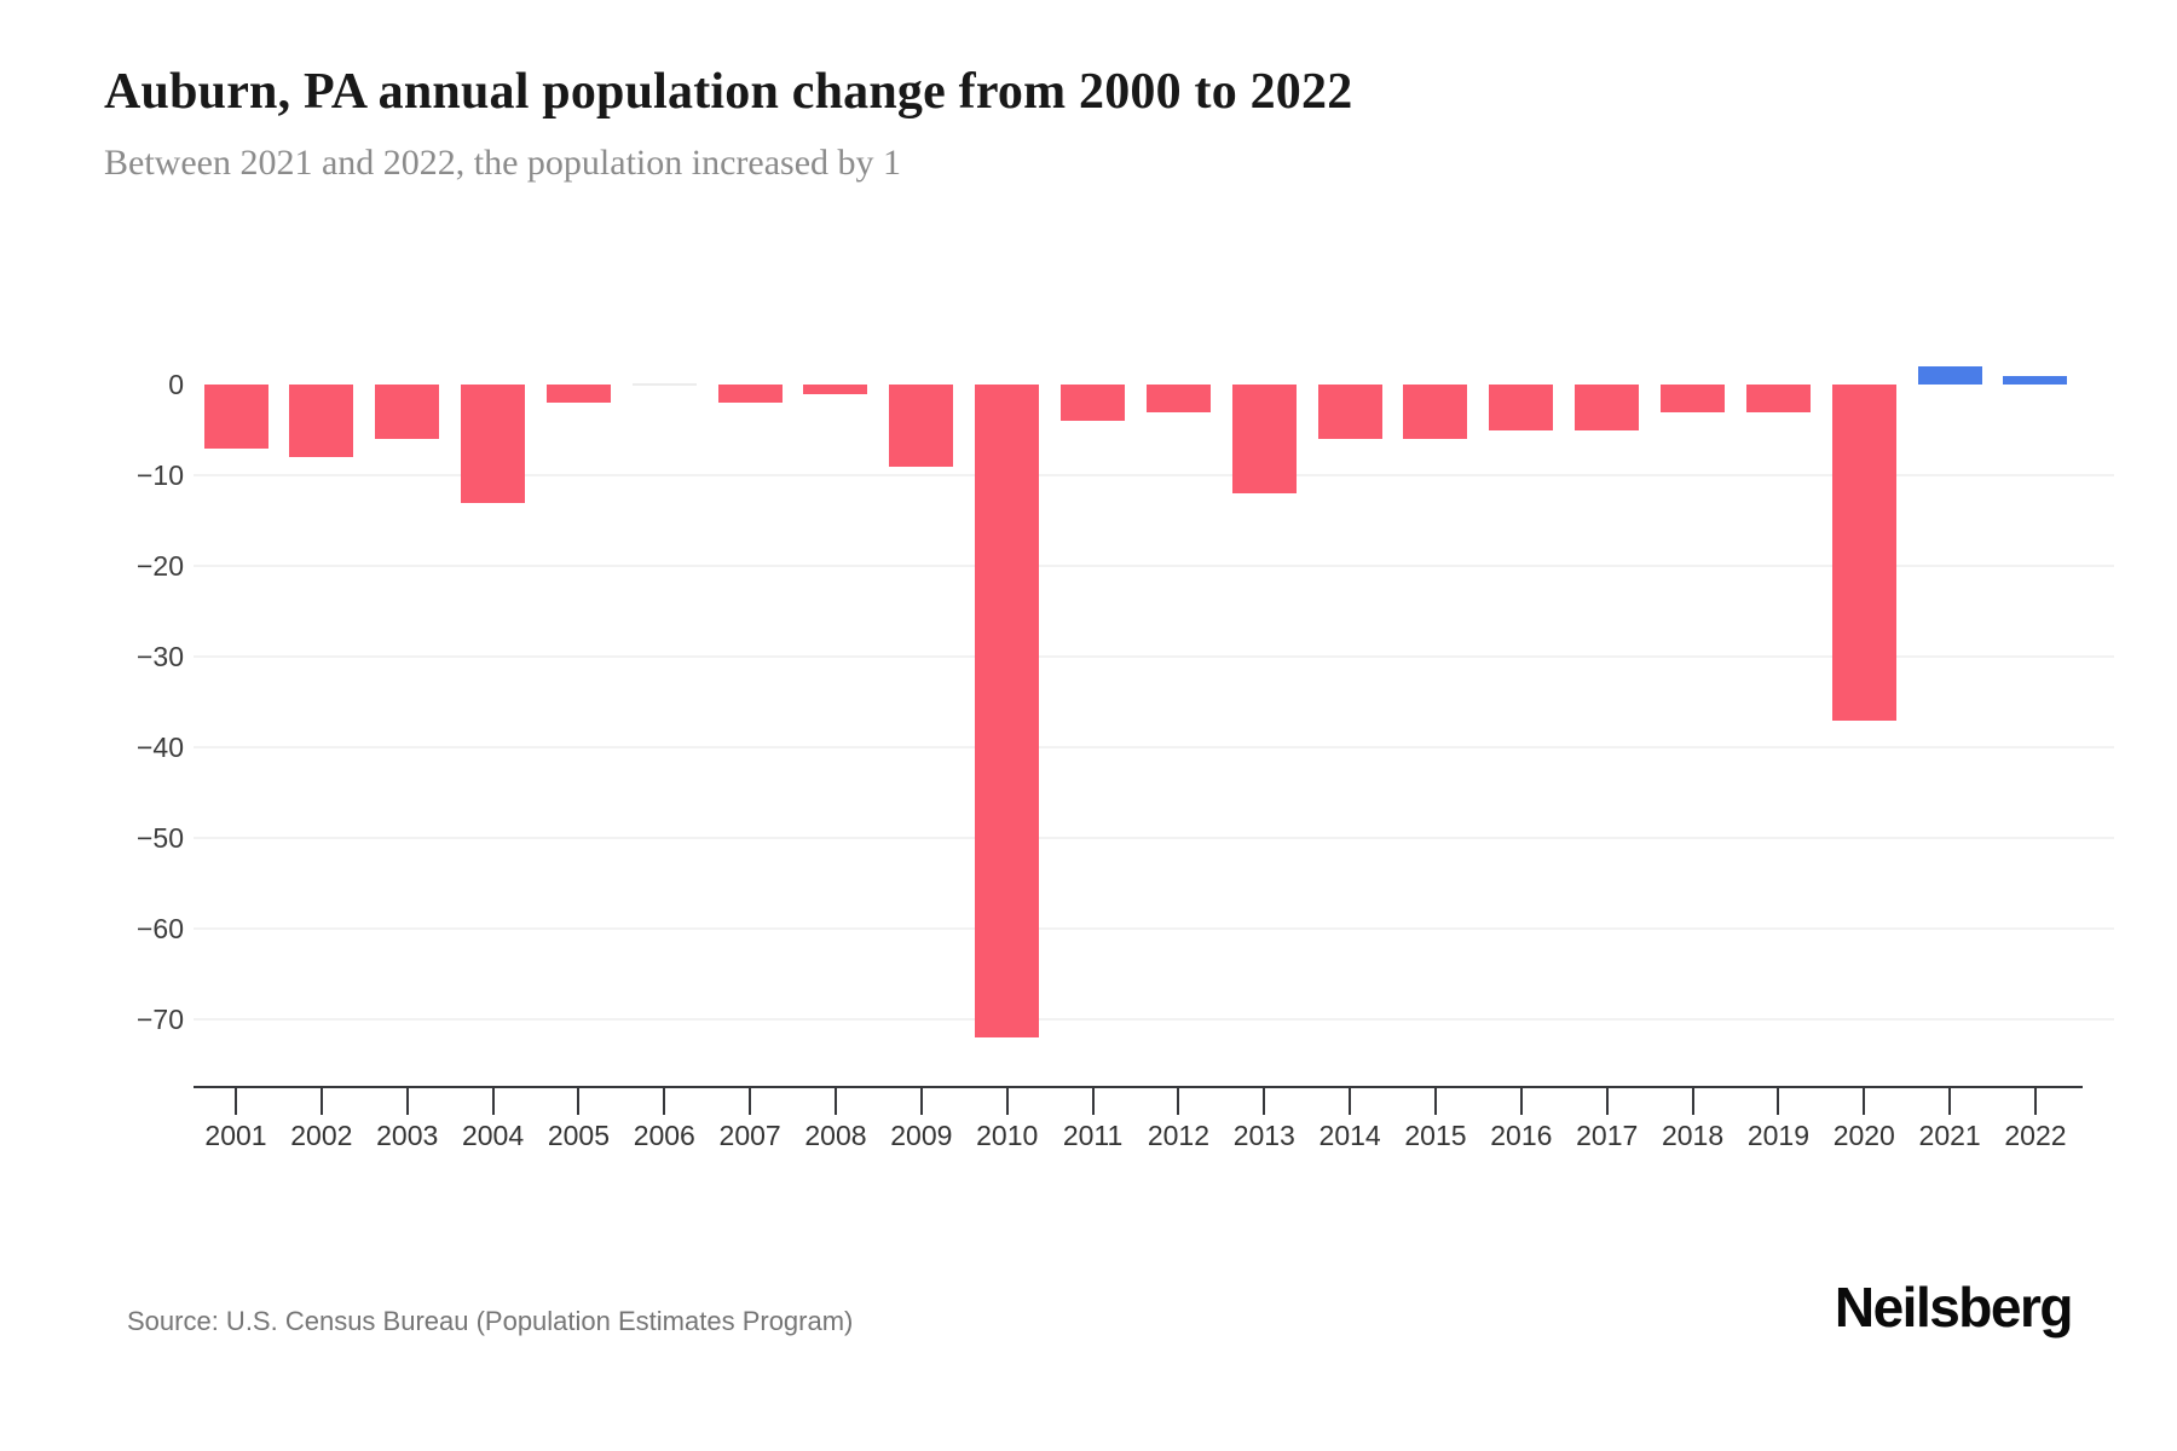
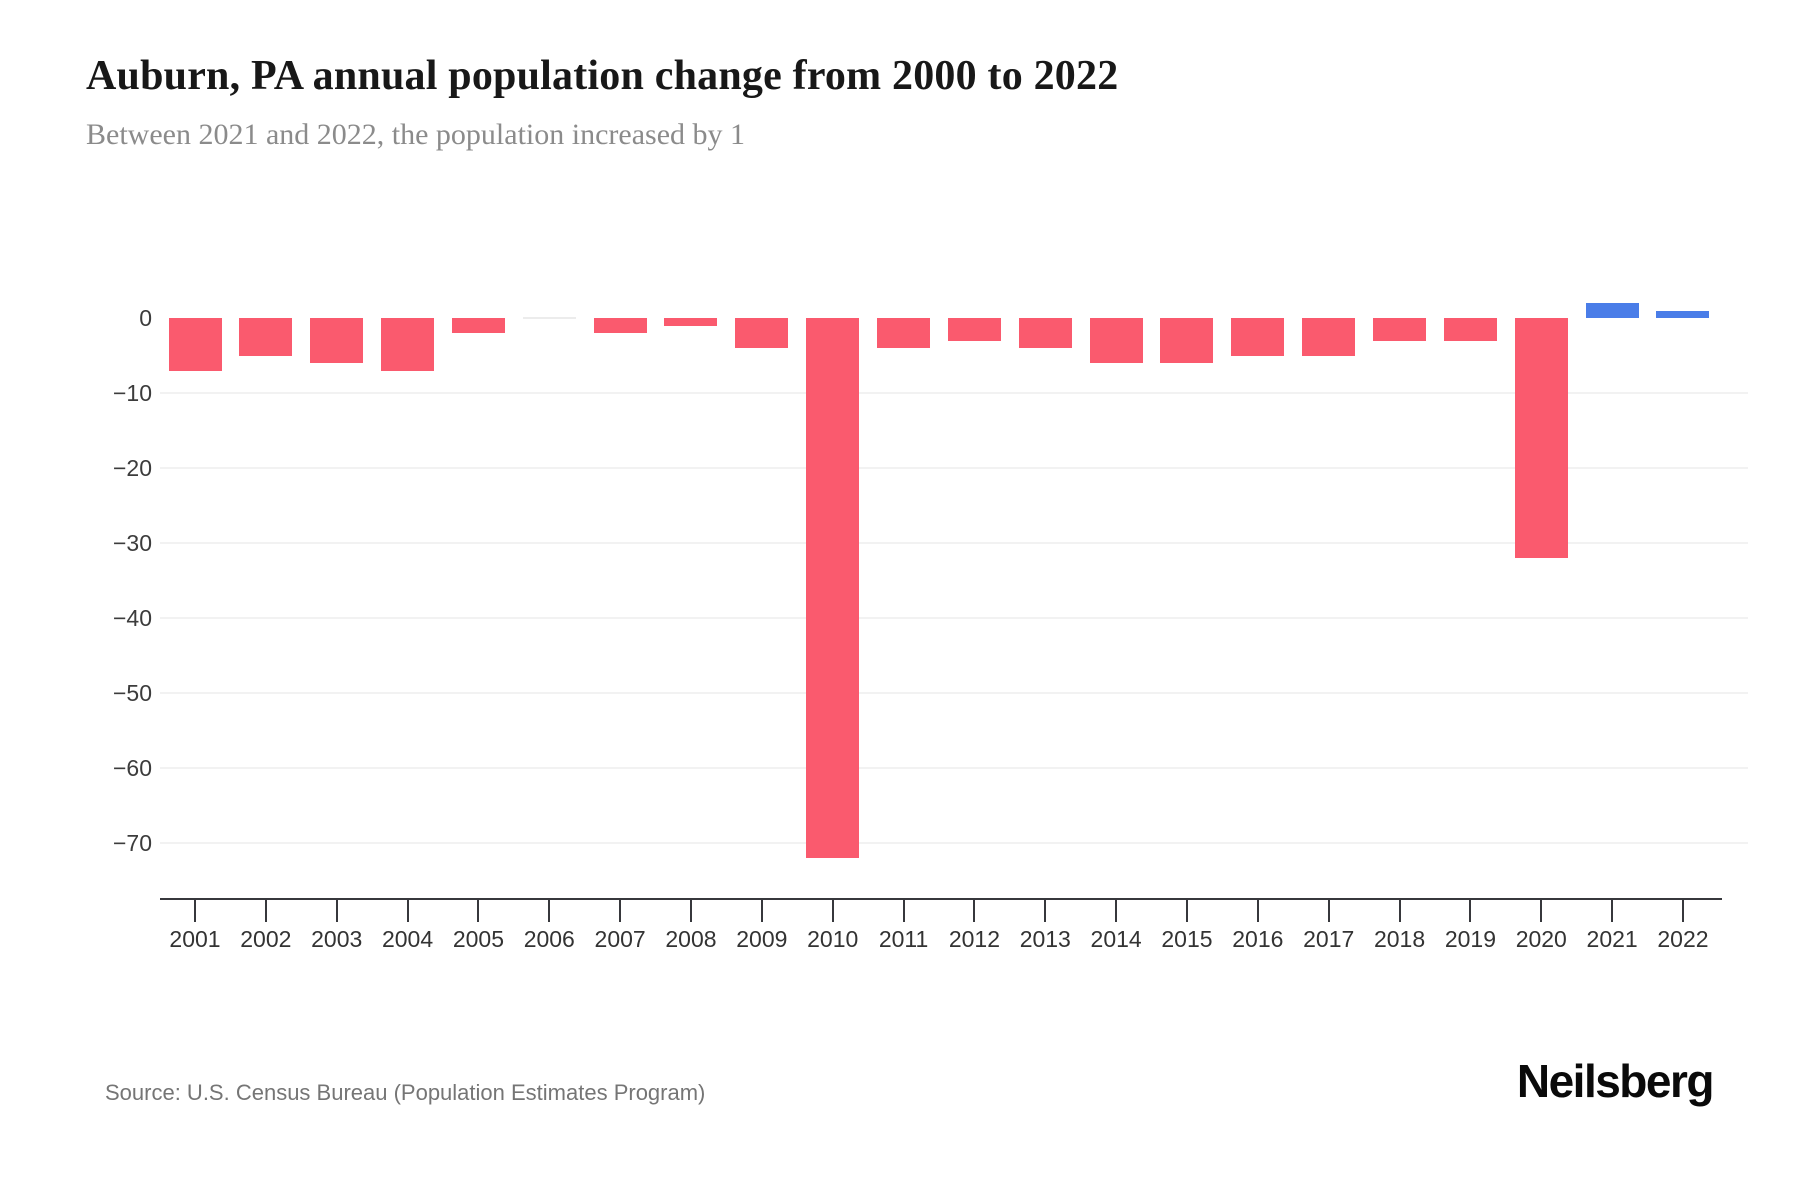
2002: -8 -> -5
2004: -13 -> -7
2009: -9 -> -4
2013: -12 -> -4
2020: -37 -> -32
